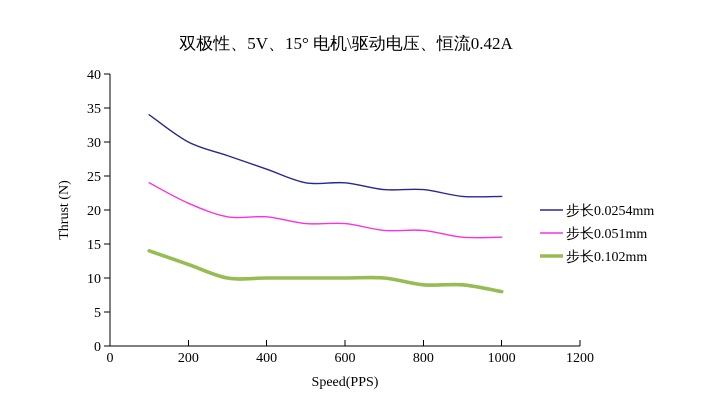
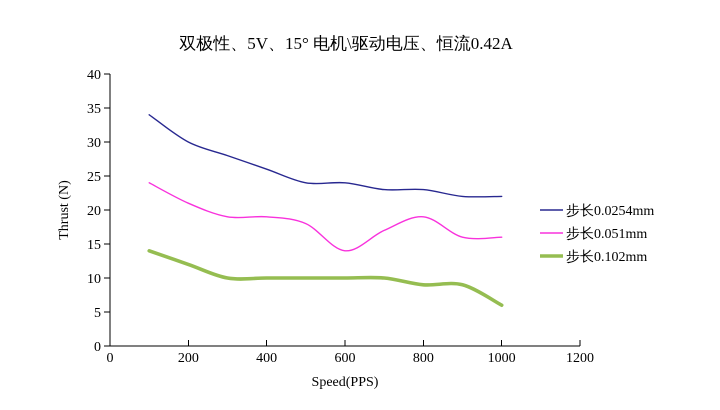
步长0.051mm/600: 18 -> 14
步长0.051mm/800: 17 -> 19
步长0.102mm/1000: 8 -> 6
